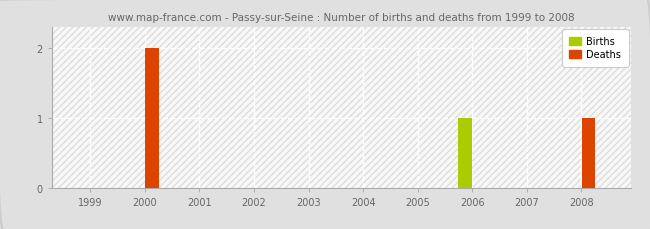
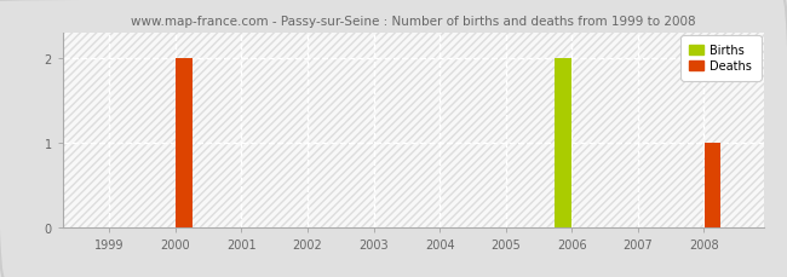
Births/2006: 1 -> 2
